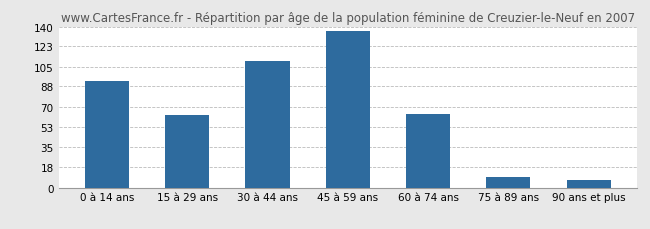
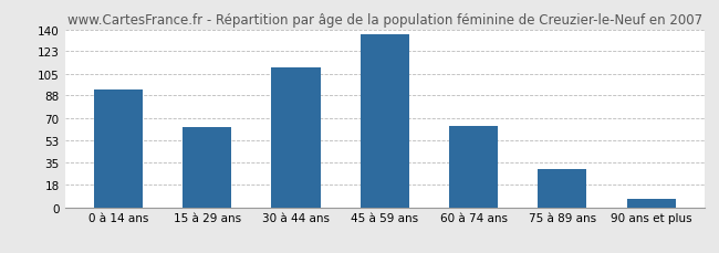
75 à 89 ans: 9 -> 30
